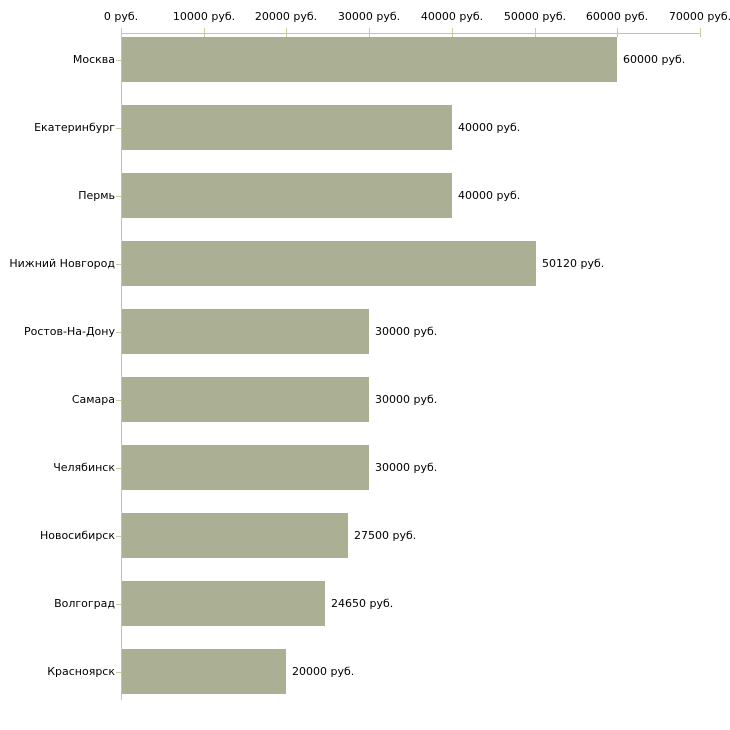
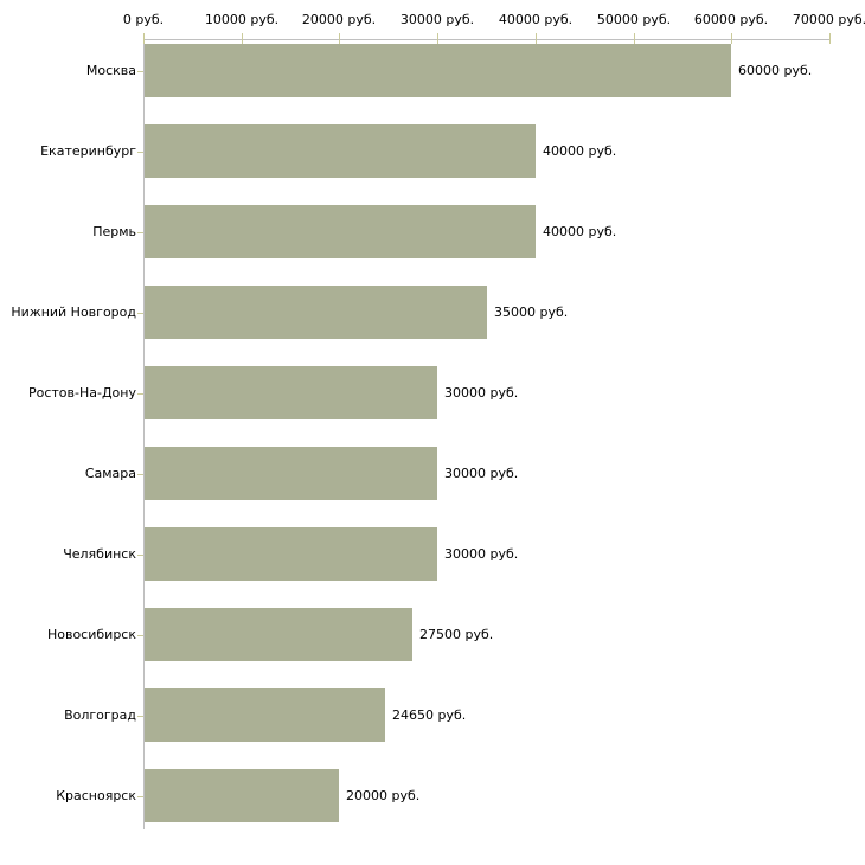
Нижний Новгород: 50120 -> 35000
